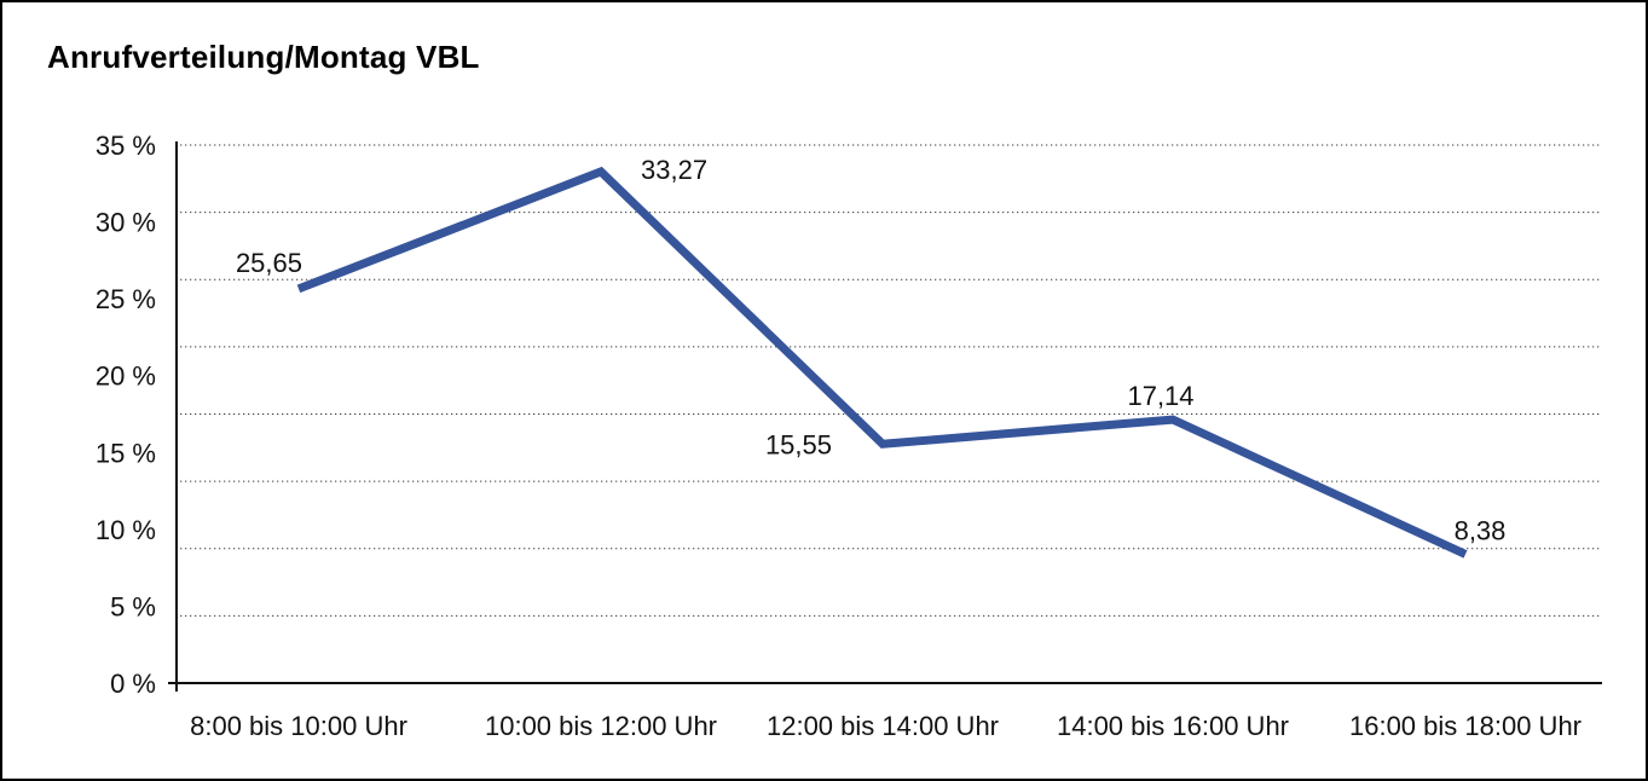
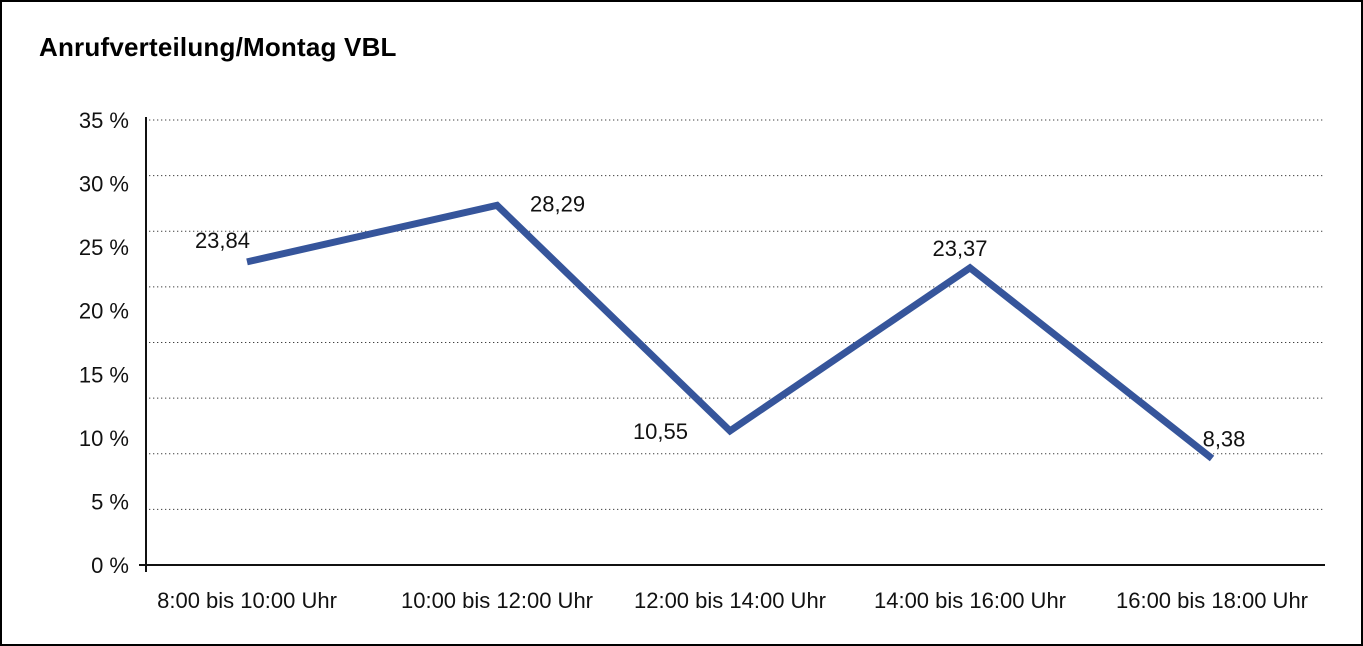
8:00 bis 10:00 Uhr: 25,65 -> 23,84
10:00 bis 12:00 Uhr: 33,27 -> 28,29
12:00 bis 14:00 Uhr: 15,55 -> 10,55
14:00 bis 16:00 Uhr: 17,14 -> 23,37
